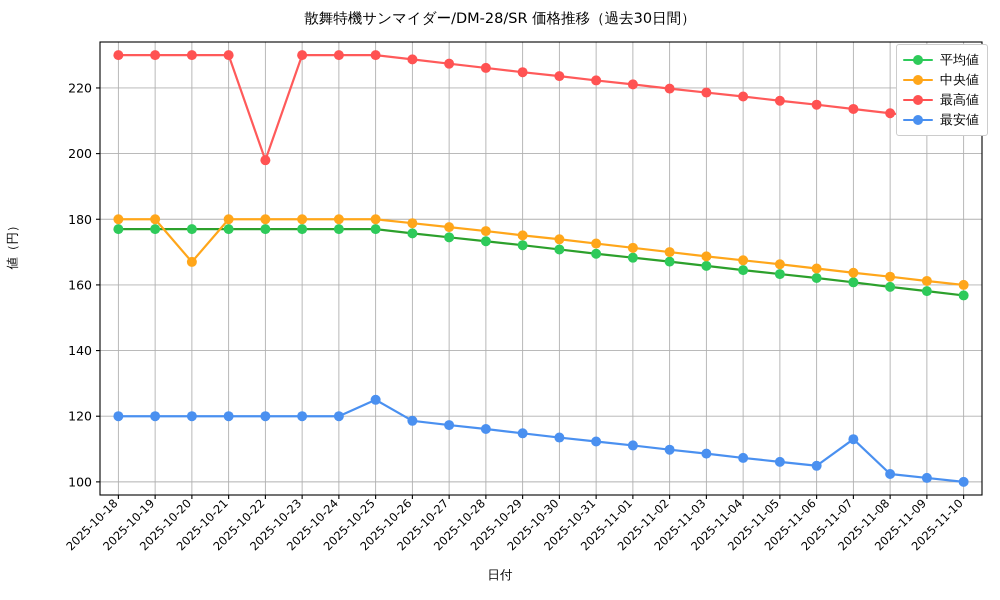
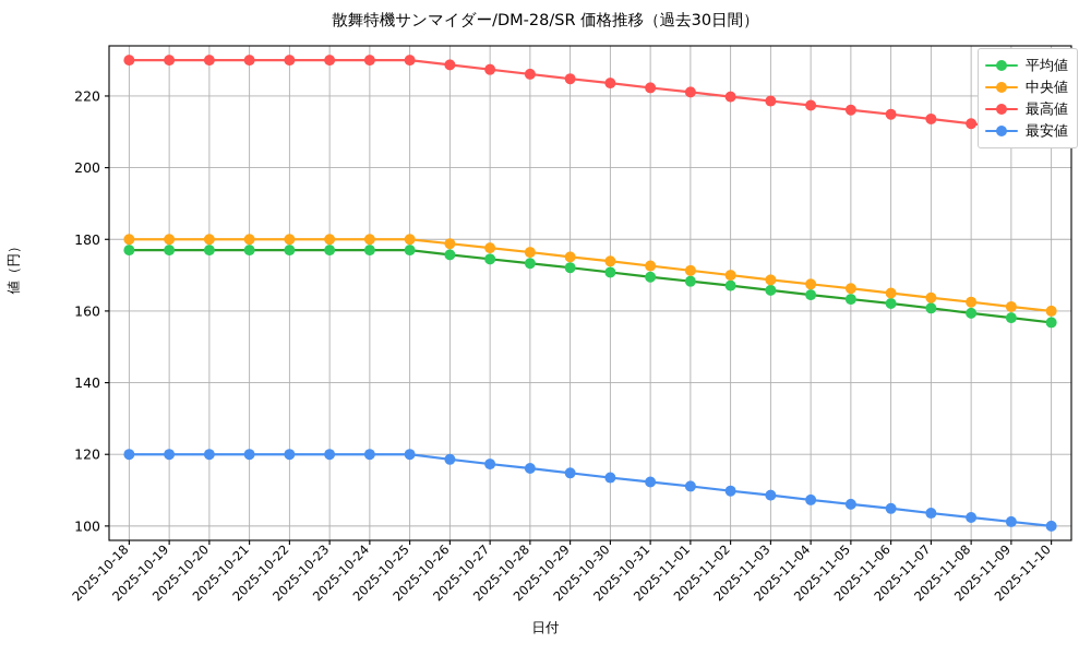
中央値/2025-10-20: 167 -> 180
最高値/2025-10-22: 198 -> 230
最安値/2025-10-25: 125 -> 120
最安値/2025-11-07: 113 -> 104
